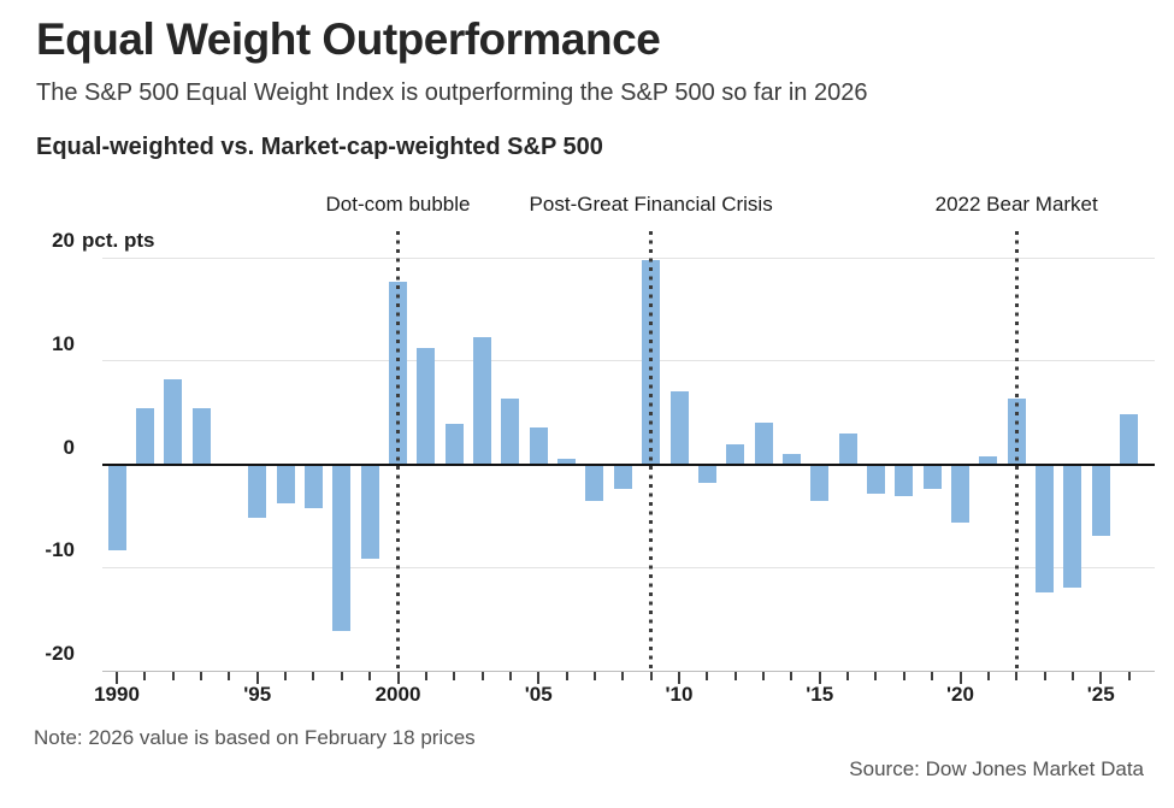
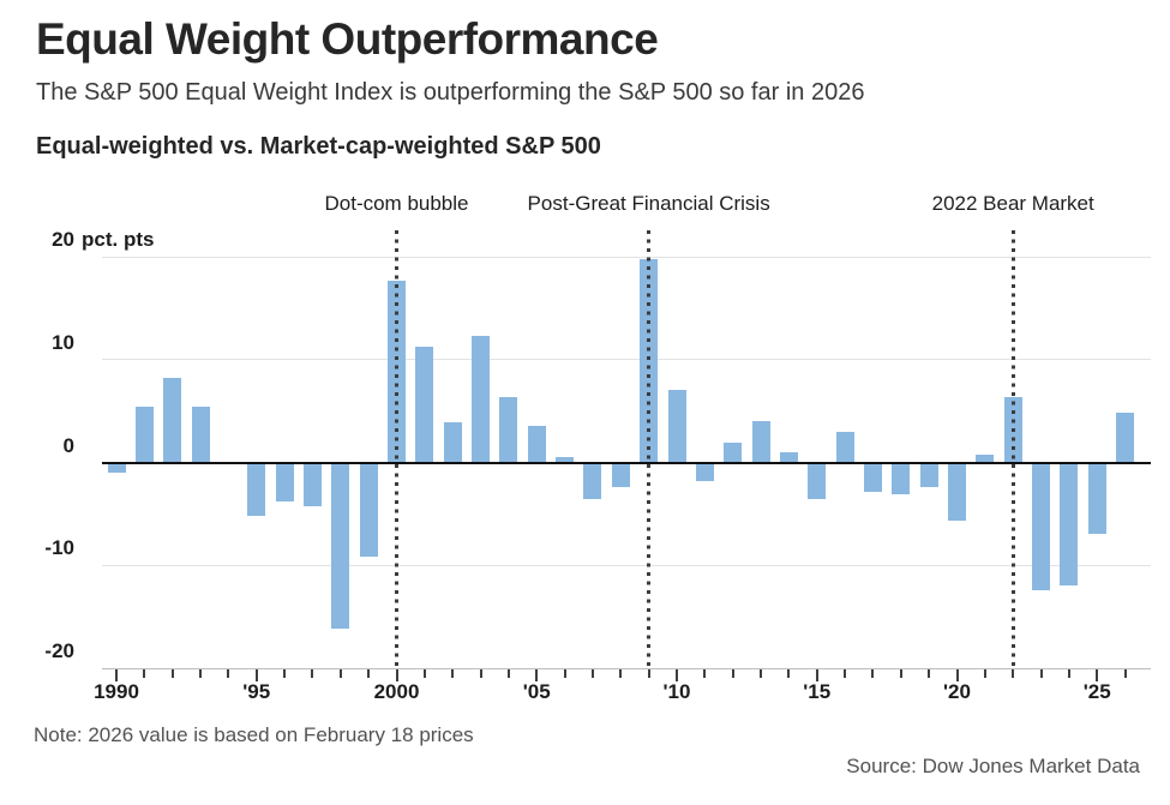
1990: -8 -> -1
